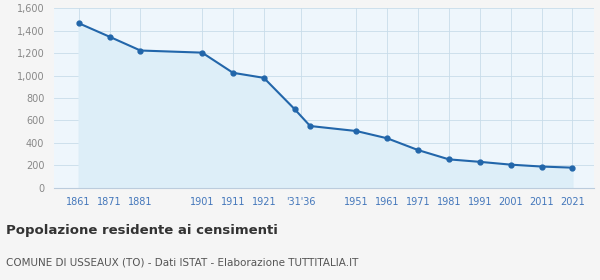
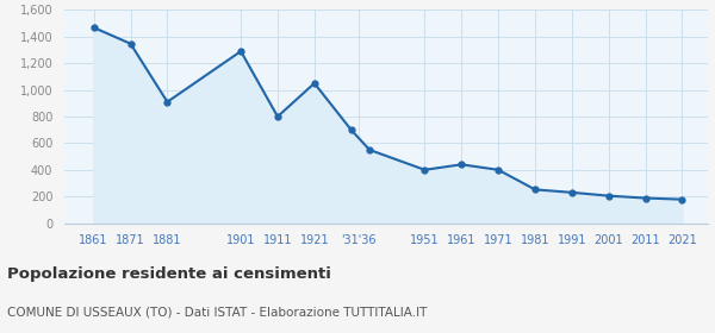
1881: 1,220 -> 910
1901: 1,200 -> 1,290
1911: 1,020 -> 800
1921: 980 -> 1,050
1951: 500 -> 400
1971: 340 -> 400
